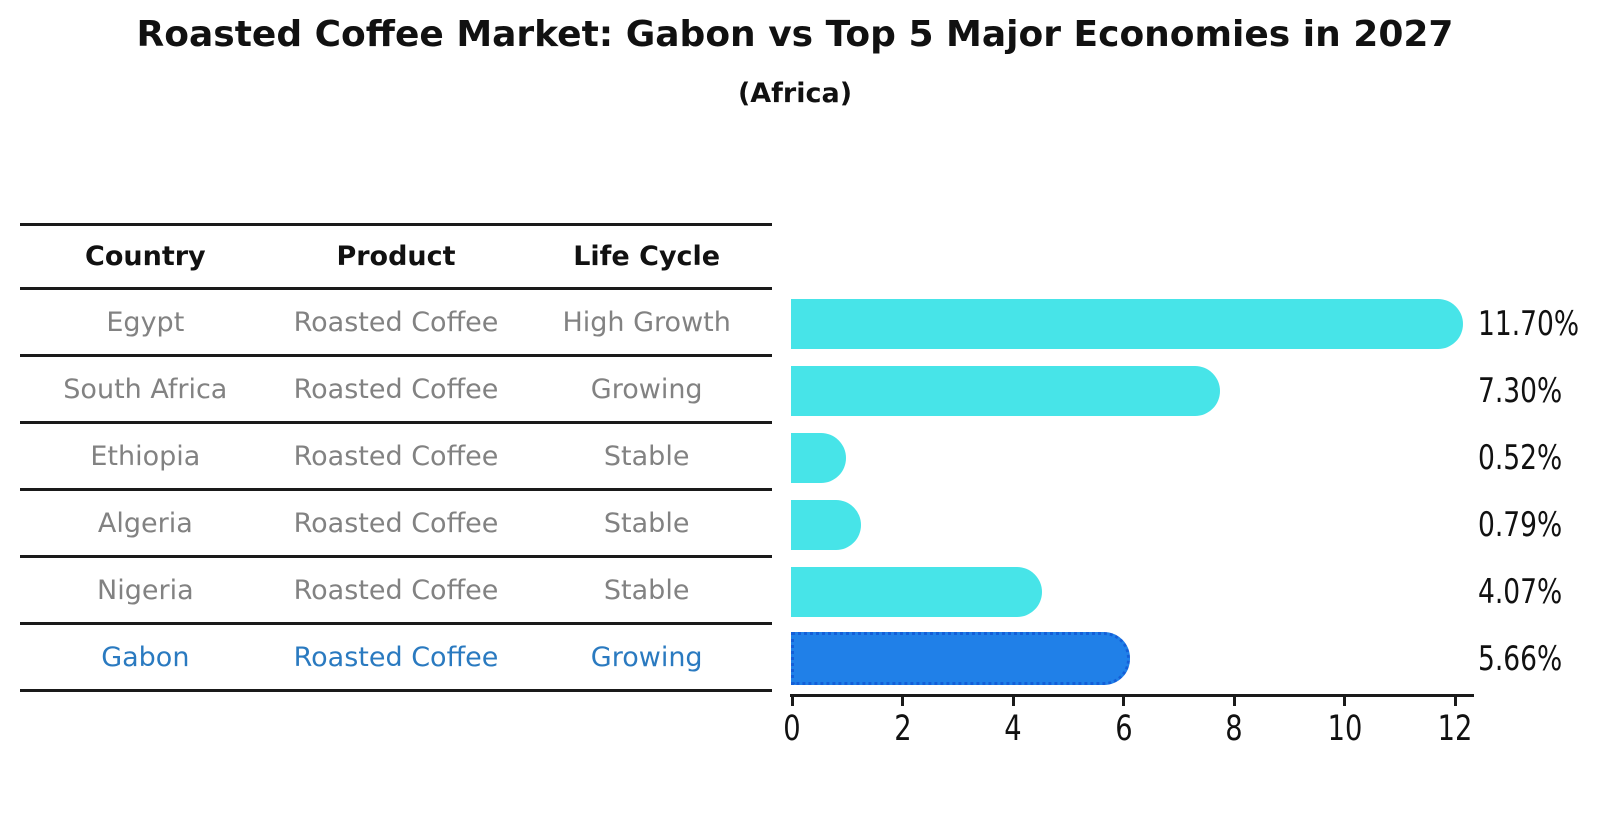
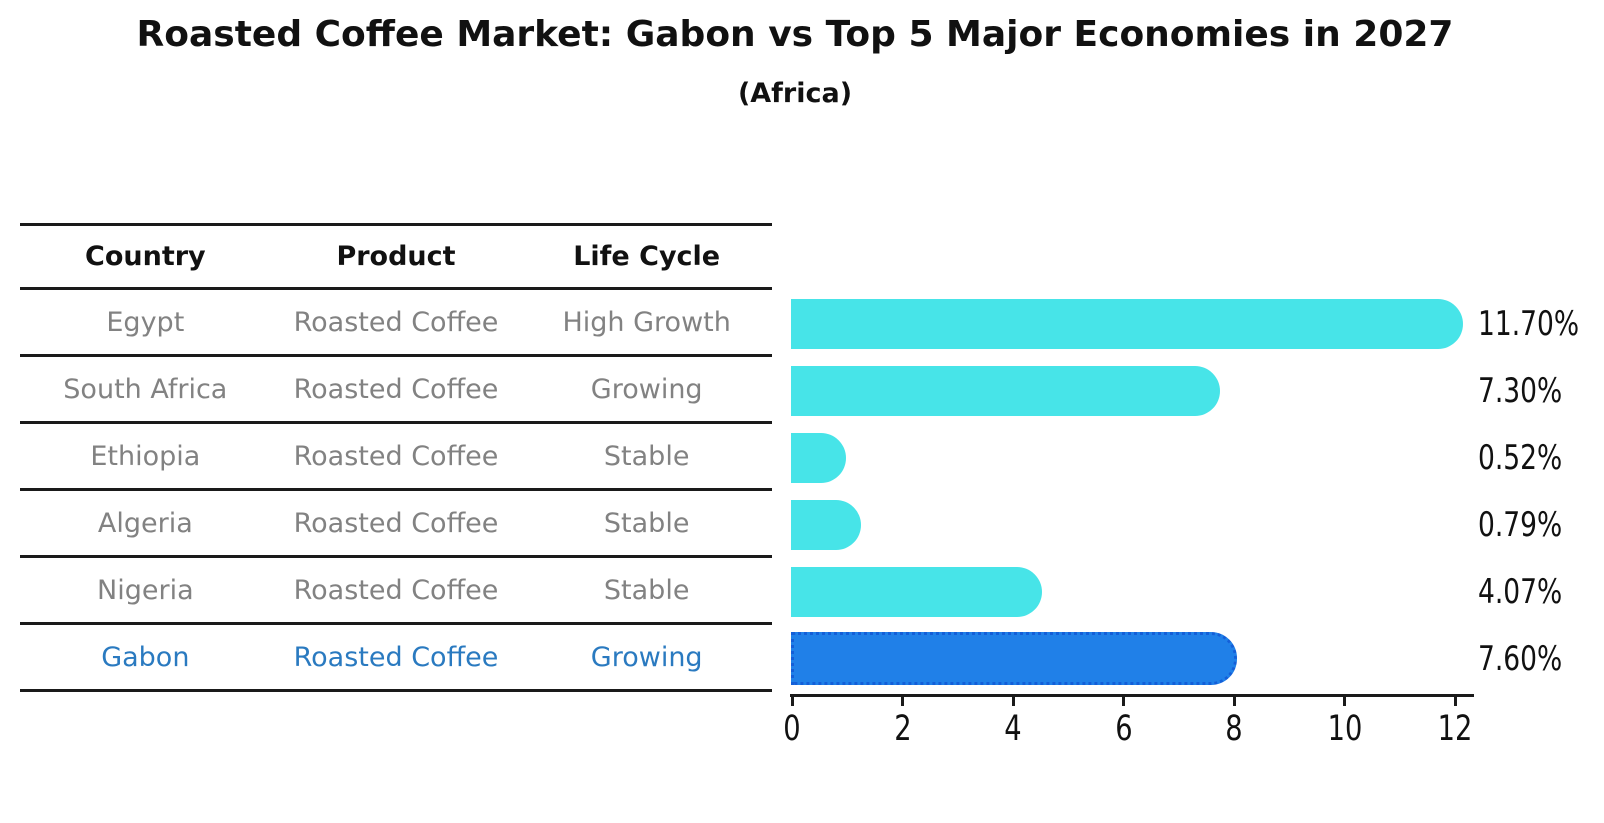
Gabon: 5.66% -> 7.60%
